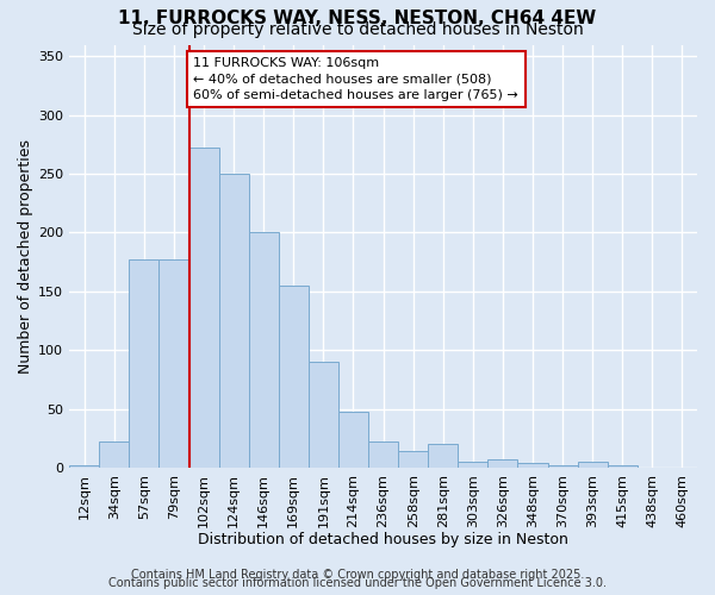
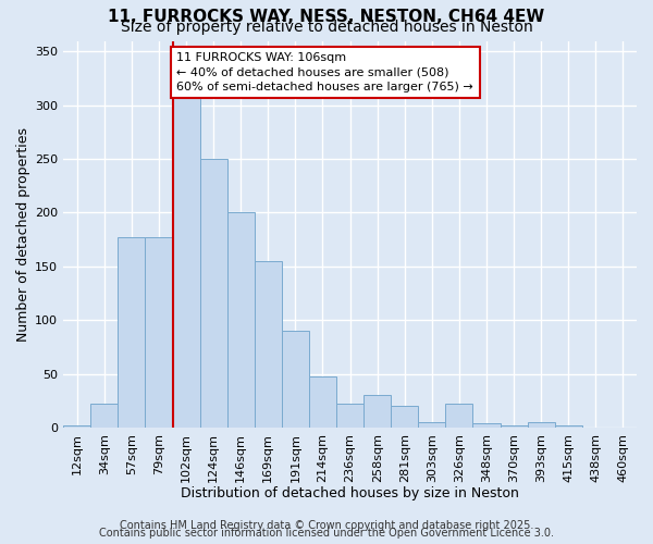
102sqm: 272 -> 308
258sqm: 14 -> 30
326sqm: 7 -> 22
